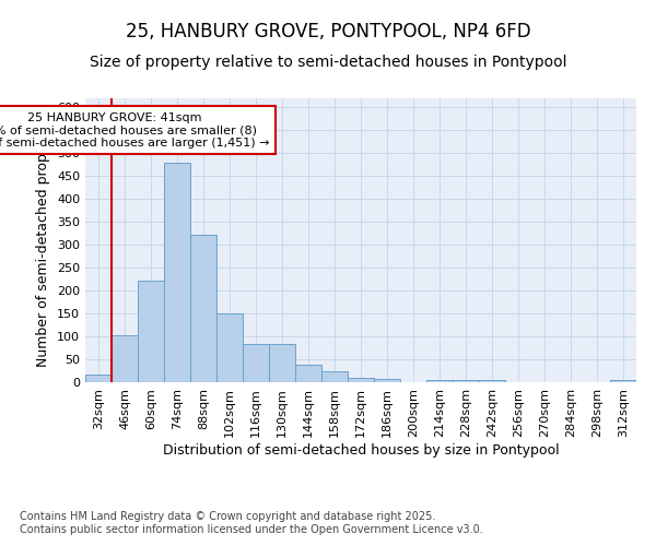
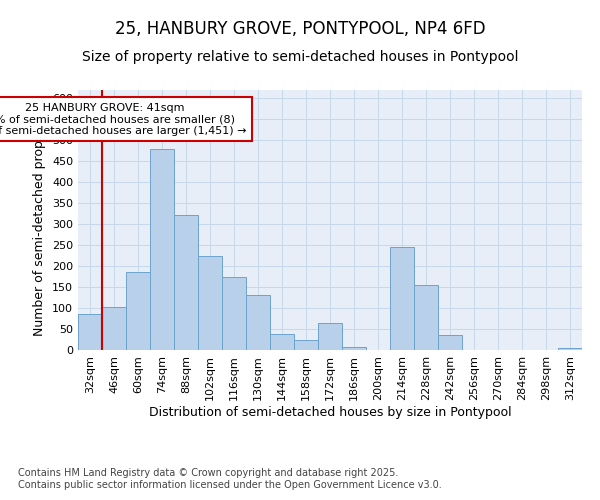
32sqm: 17 -> 85
60sqm: 221 -> 185
102sqm: 151 -> 225
116sqm: 83 -> 175
130sqm: 83 -> 130
172sqm: 10 -> 65
214sqm: 5 -> 245
228sqm: 4 -> 155
242sqm: 4 -> 35
